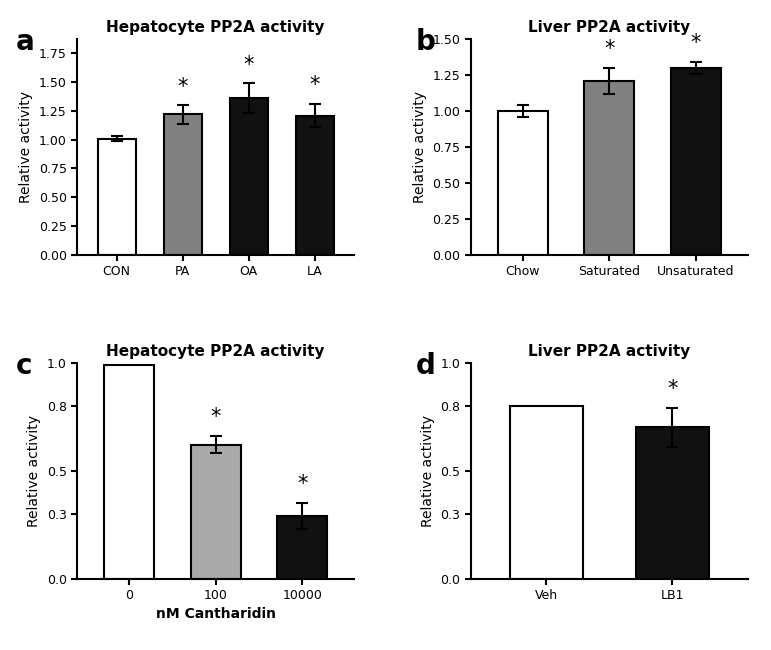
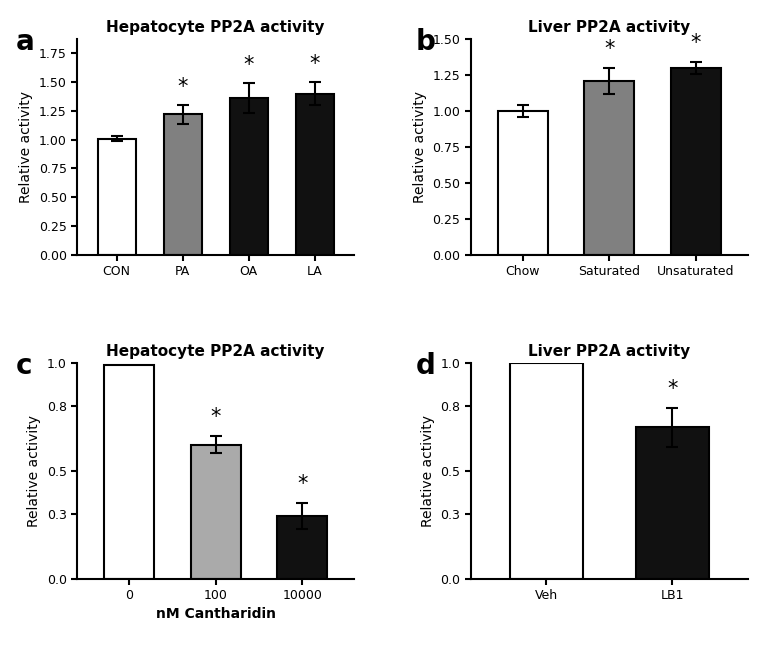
LA: 1.21 -> 1.40
Veh: 0.8 -> 1.0
